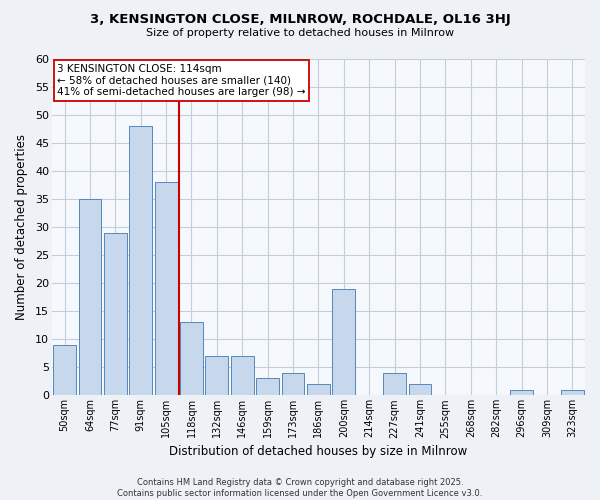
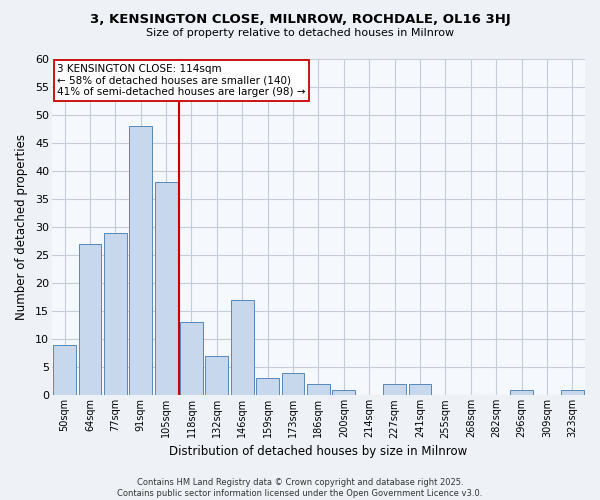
64sqm: 35 -> 27
146sqm: 7 -> 17
200sqm: 19 -> 1
227sqm: 4 -> 2
